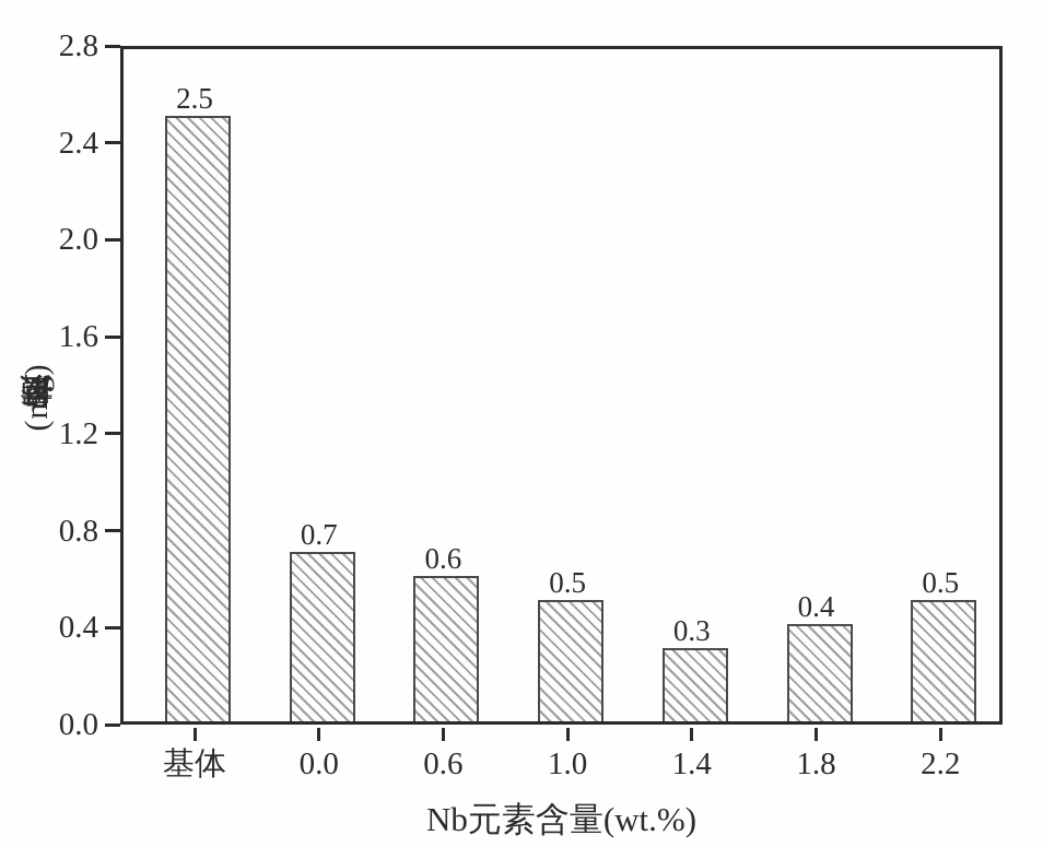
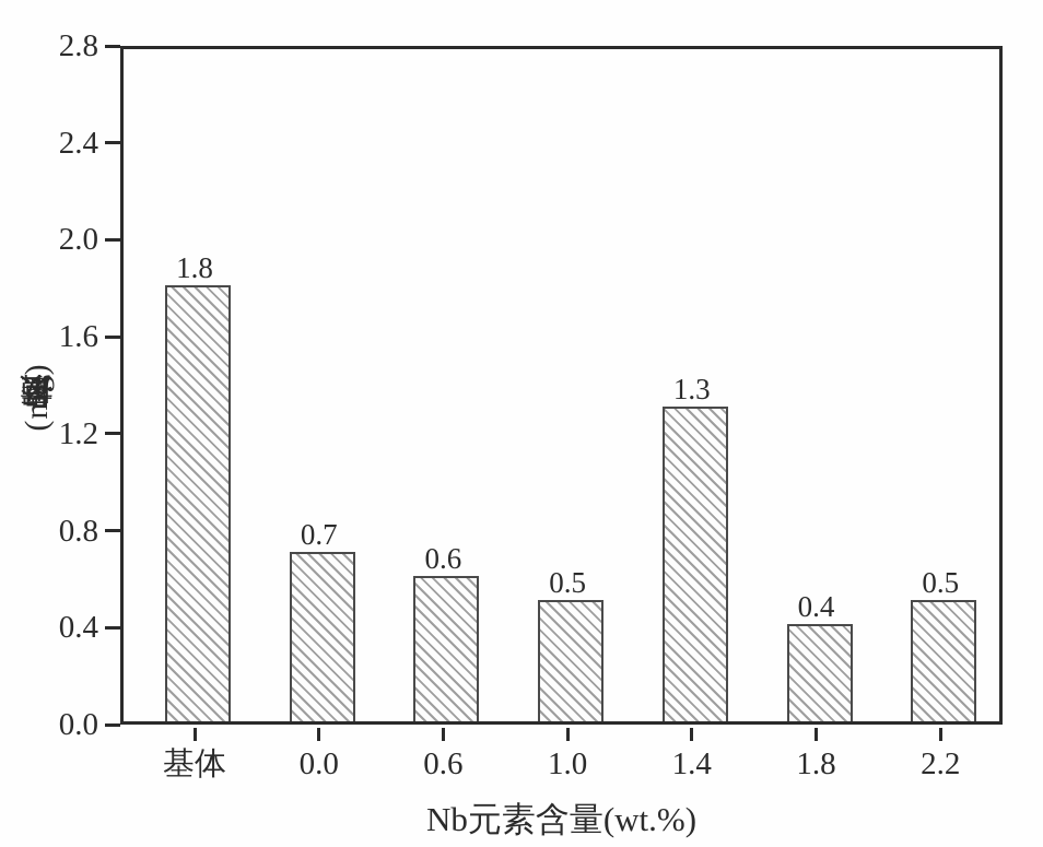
基体: 2.5 -> 1.8
1.4: 0.3 -> 1.3
